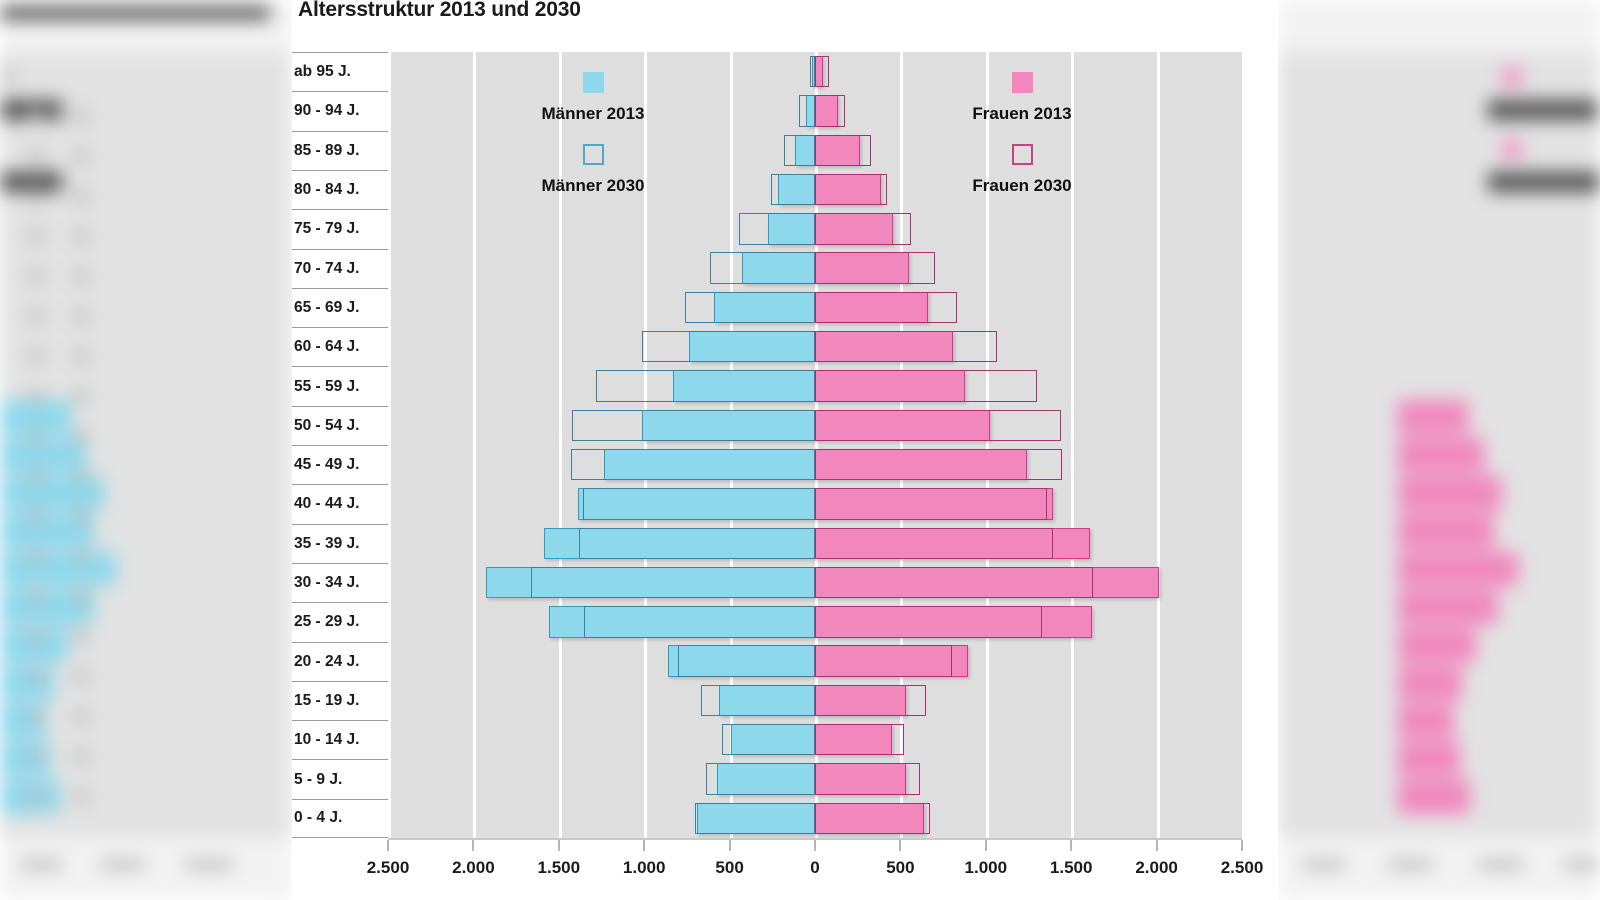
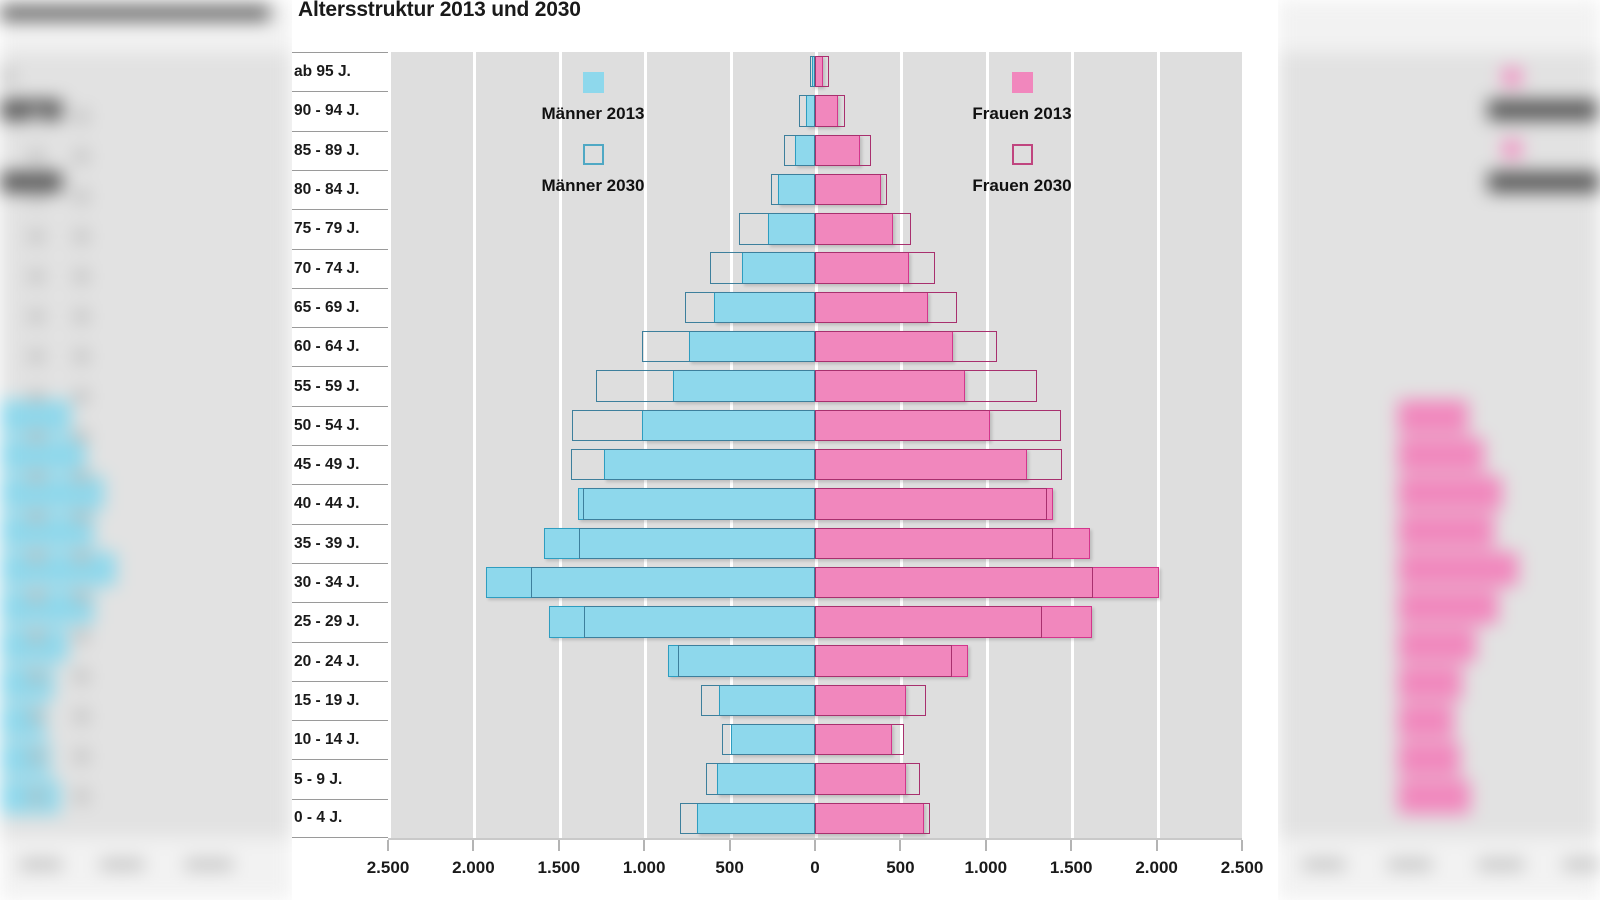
Männer 2030/0 - 4 J.: 700 -> 790
